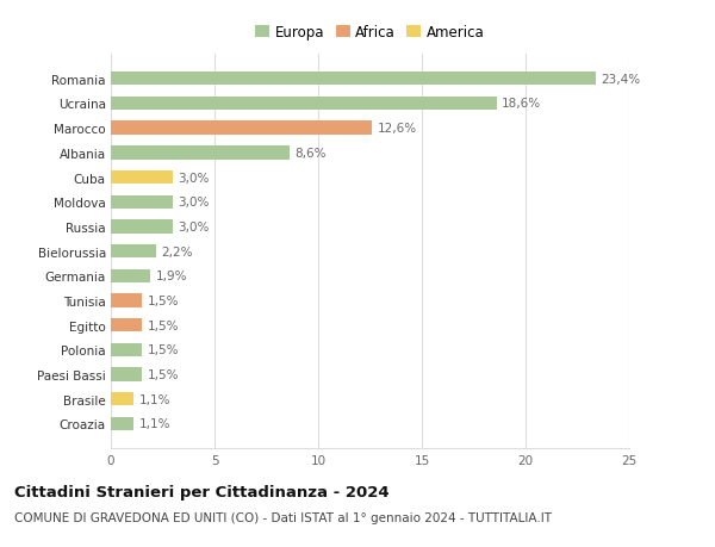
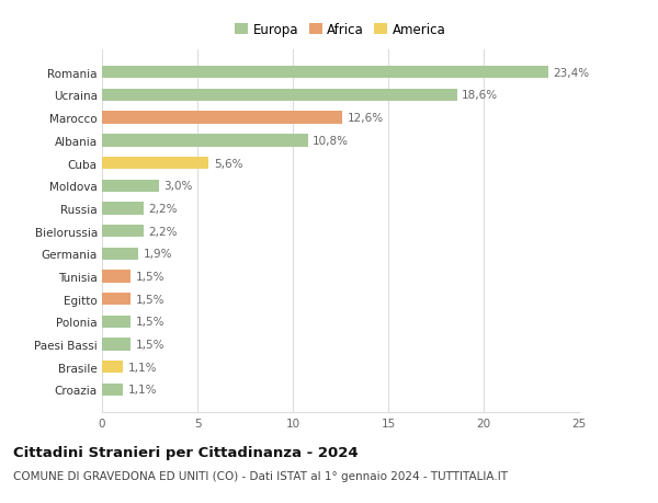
Albania: 8,6% -> 10,8%
Cuba: 3,0% -> 5,6%
Russia: 3,0% -> 2,2%
